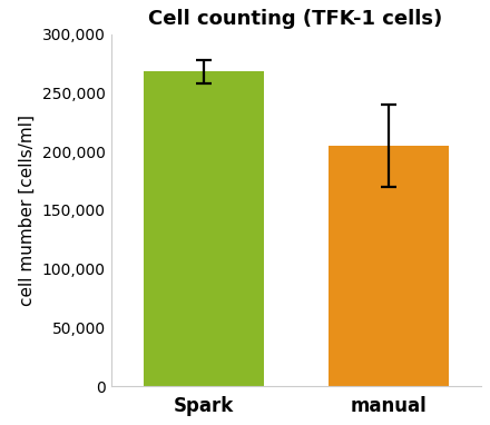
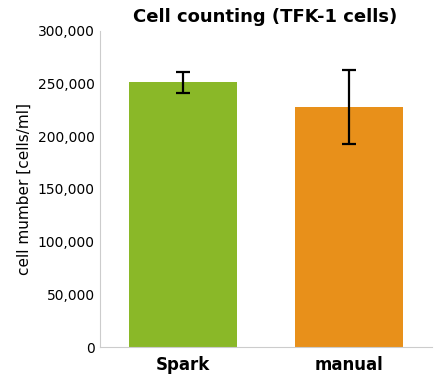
Spark: 268,000 -> 251,000
manual: 205,000 -> 228,000
